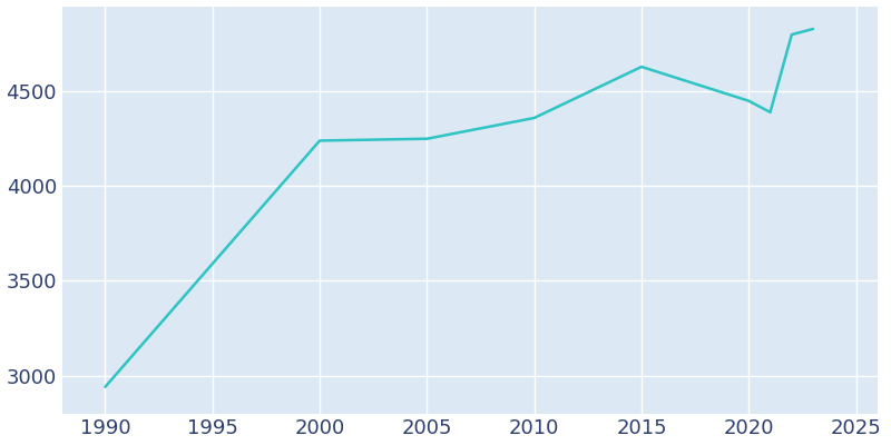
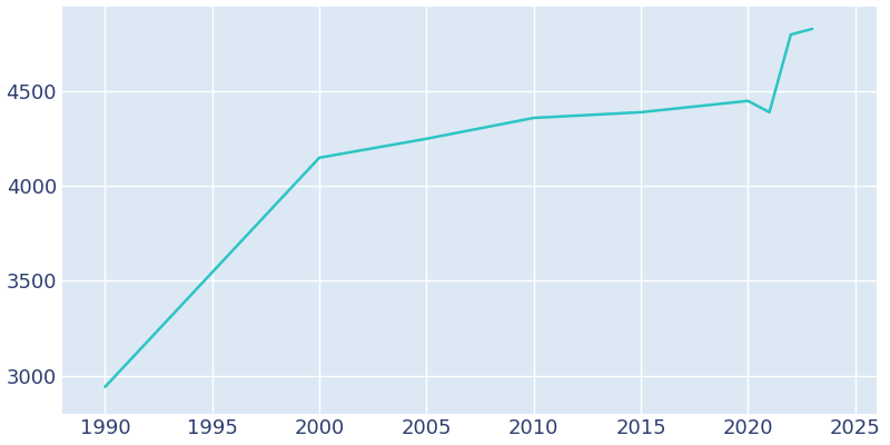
2000: 4240 -> 4150
2015: 4630 -> 4390
